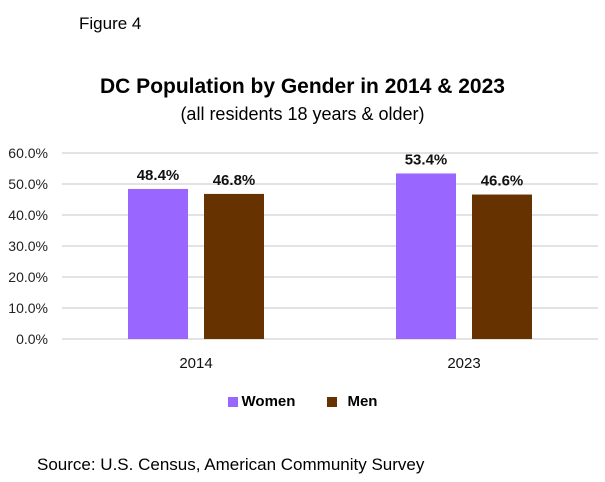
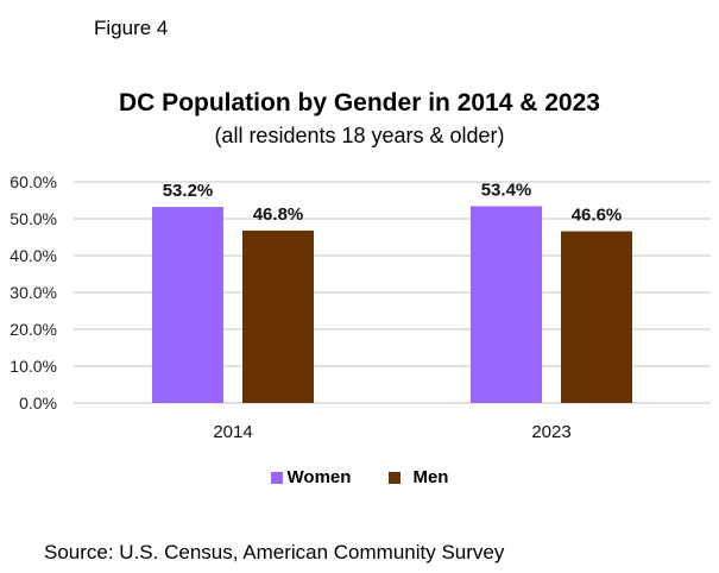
Women/2014: 48.4% -> 53.2%
